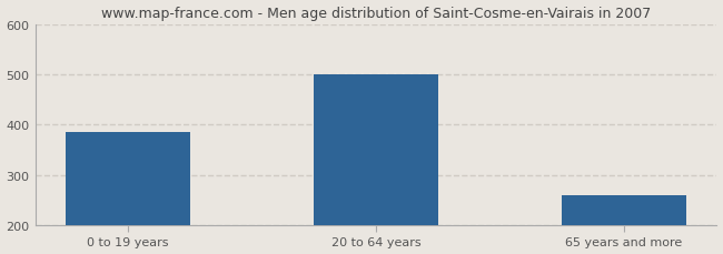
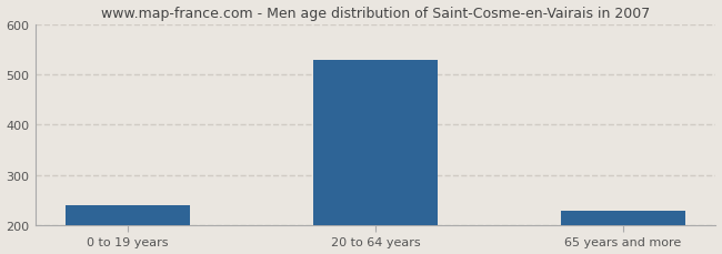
0 to 19 years: 385 -> 240
20 to 64 years: 500 -> 528
65 years and more: 260 -> 228
